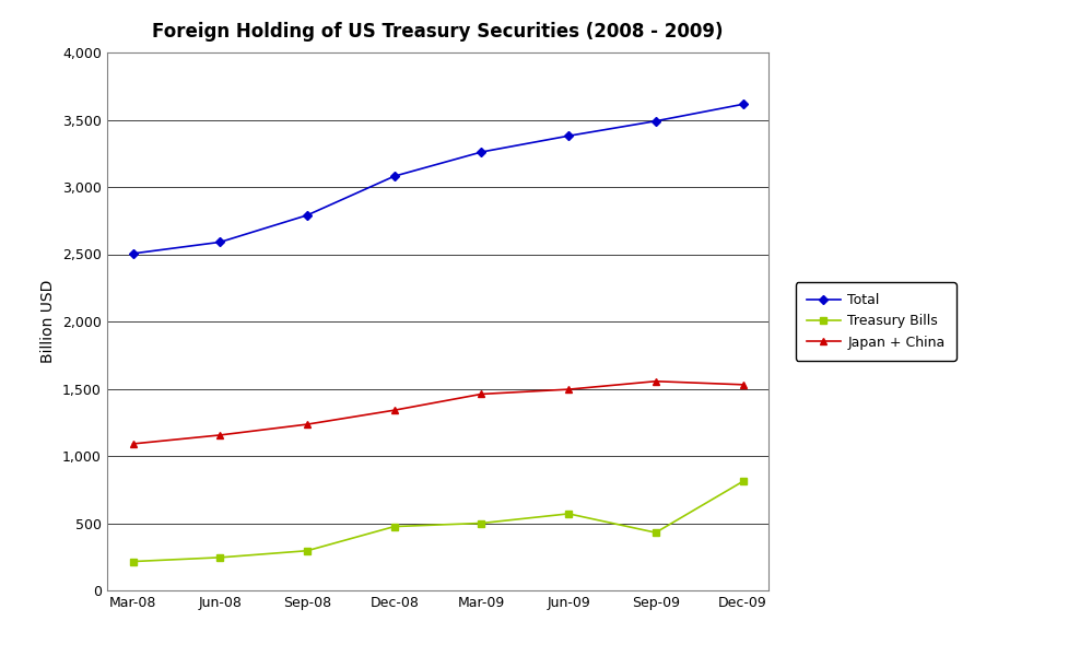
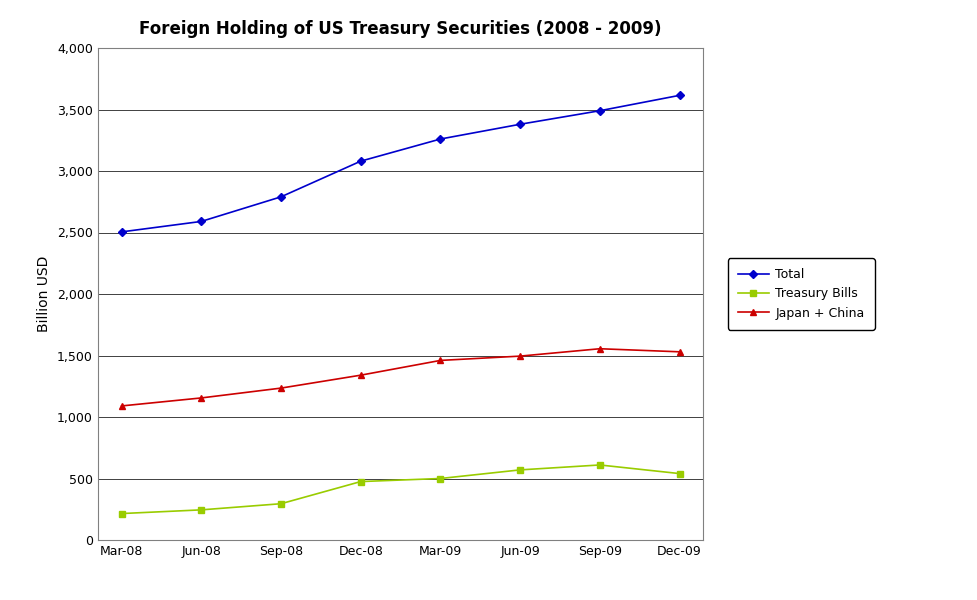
Treasury Bills/Sep-09: 430 -> 610
Treasury Bills/Dec-09: 810 -> 540
